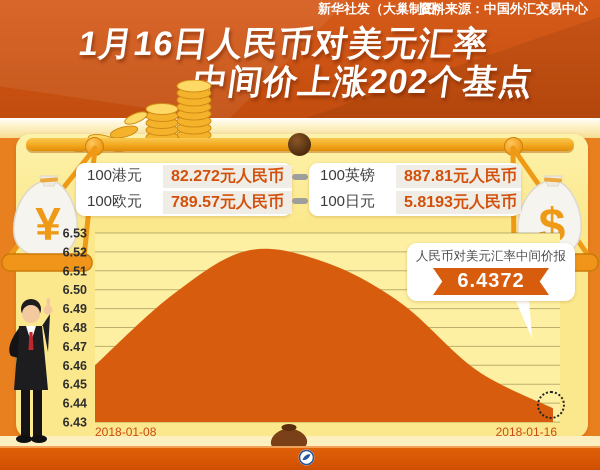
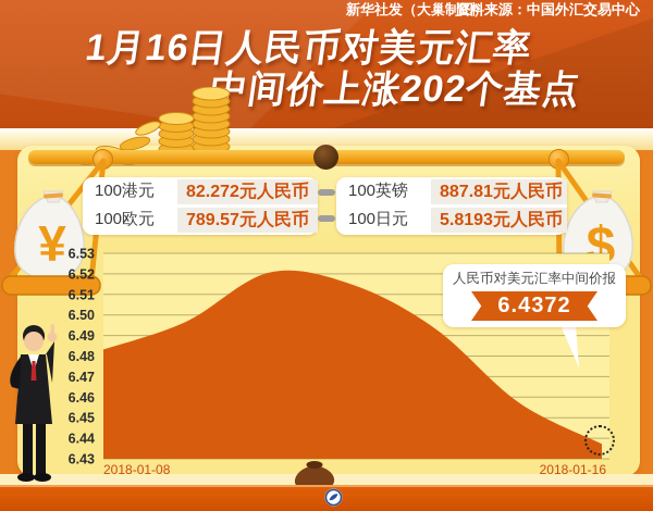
2018-01-08: 6.460 -> 6.483
